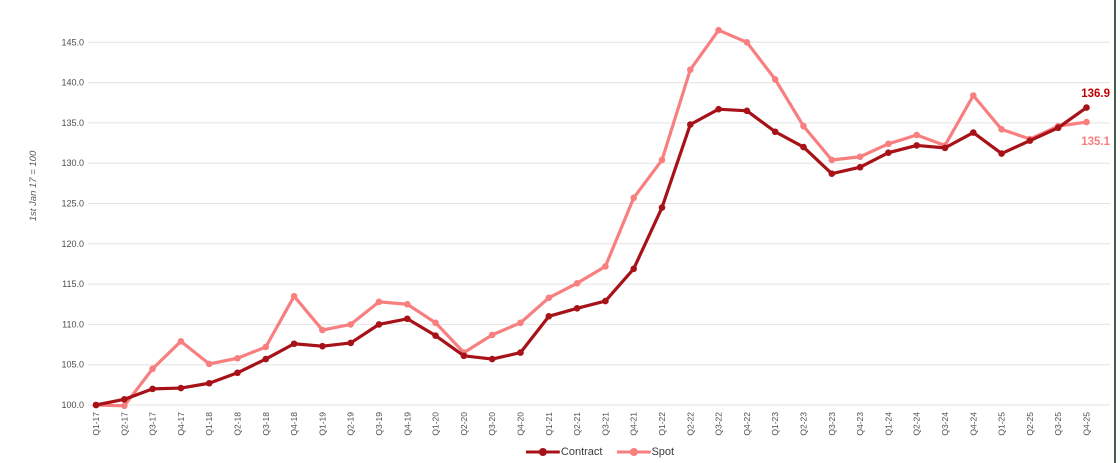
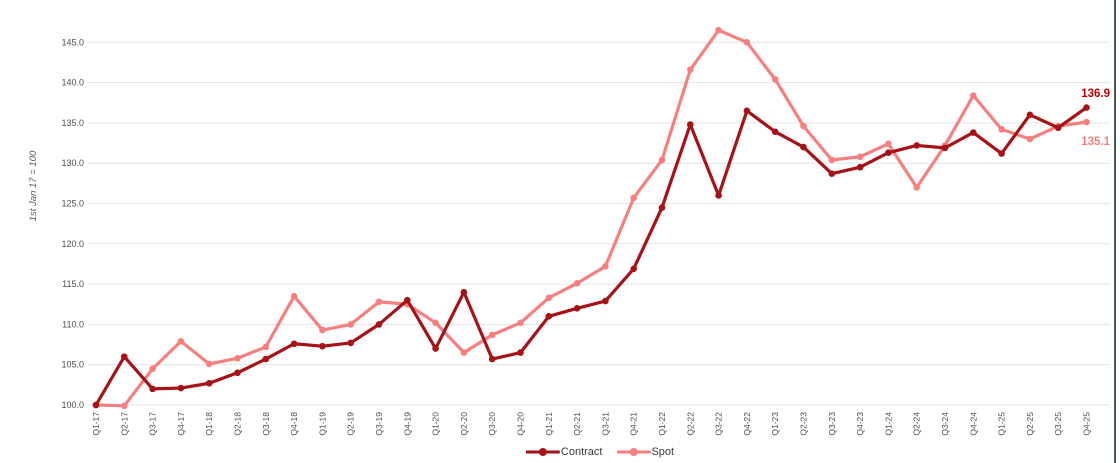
Contract/Q2-17: 101 -> 106
Contract/Q4-19: 111 -> 113
Contract/Q1-20: 109 -> 107
Contract/Q2-20: 106 -> 114
Contract/Q3-22: 137 -> 126
Spot/Q2-24: 134 -> 127
Contract/Q2-25: 133 -> 136
